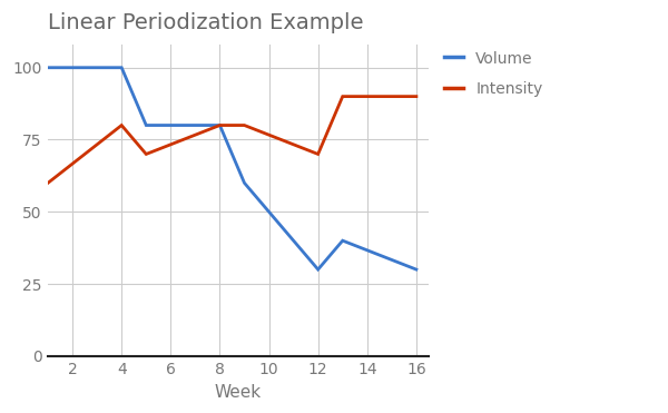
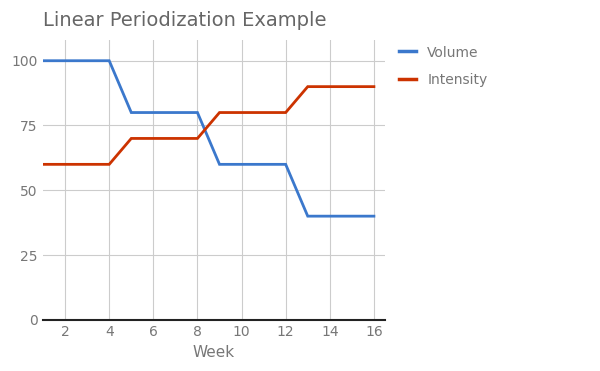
Intensity/4: 80 -> 60
Intensity/8: 80 -> 70
Volume/12: 30 -> 60
Intensity/12: 70 -> 80
Volume/16: 30 -> 40
